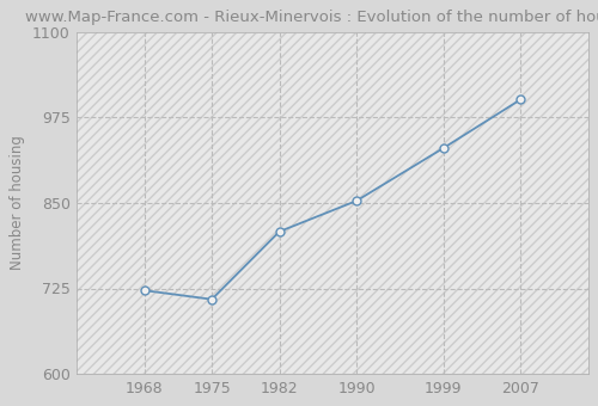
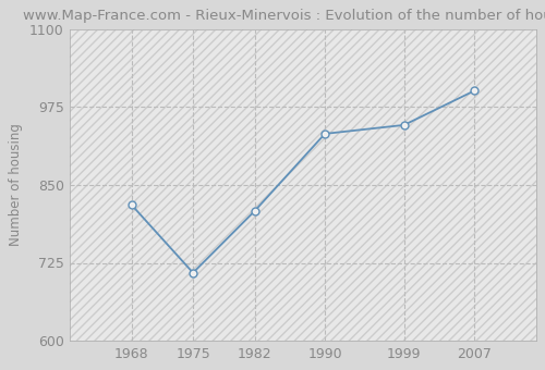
1968: 722 -> 818
1990: 853 -> 932
1999: 930 -> 946
